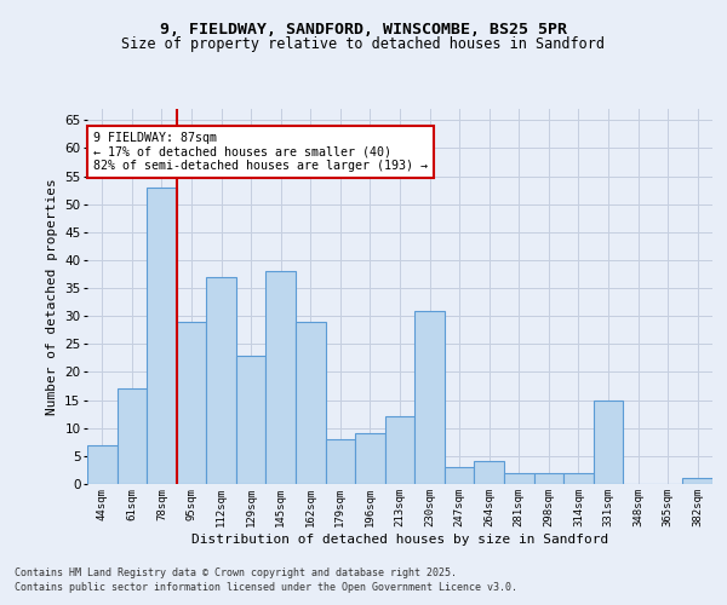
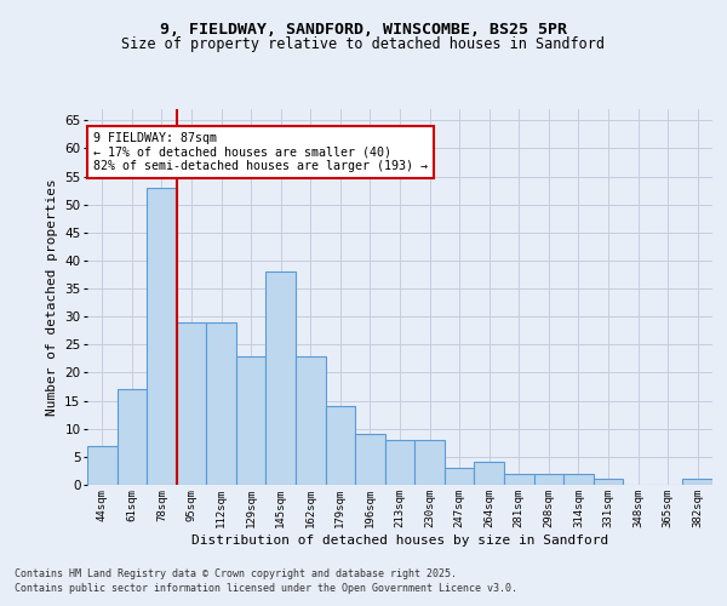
112sqm: 37 -> 29
162sqm: 29 -> 23
179sqm: 8 -> 14
213sqm: 12 -> 8
230sqm: 31 -> 8
331sqm: 15 -> 1
